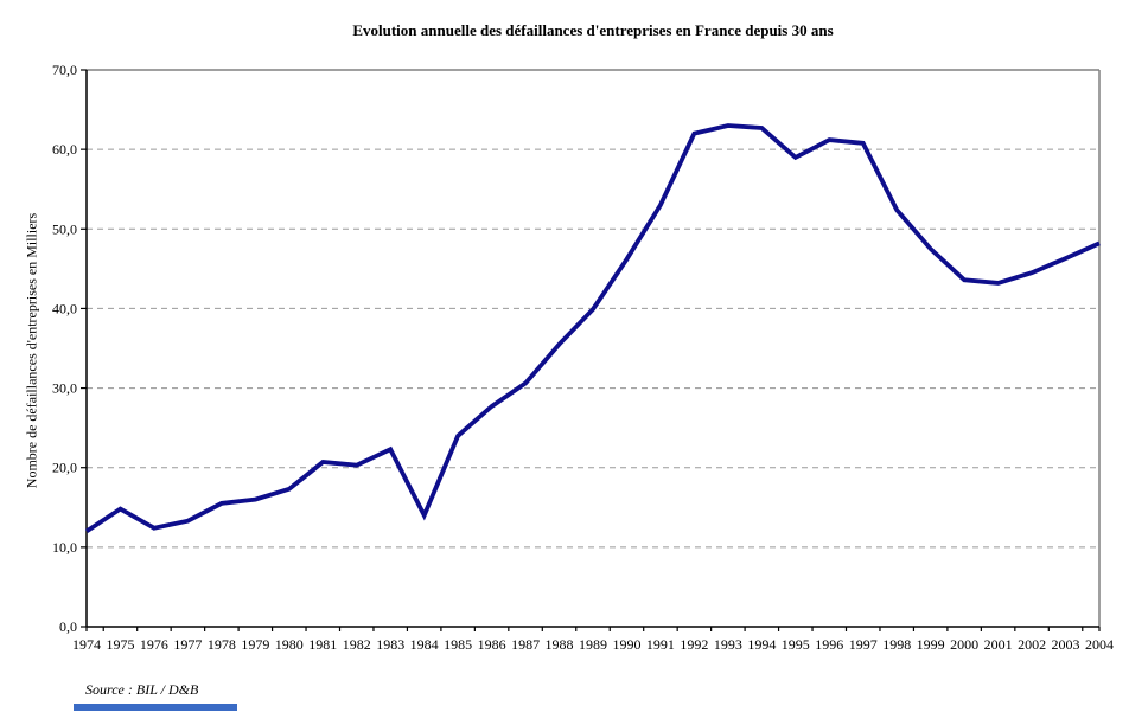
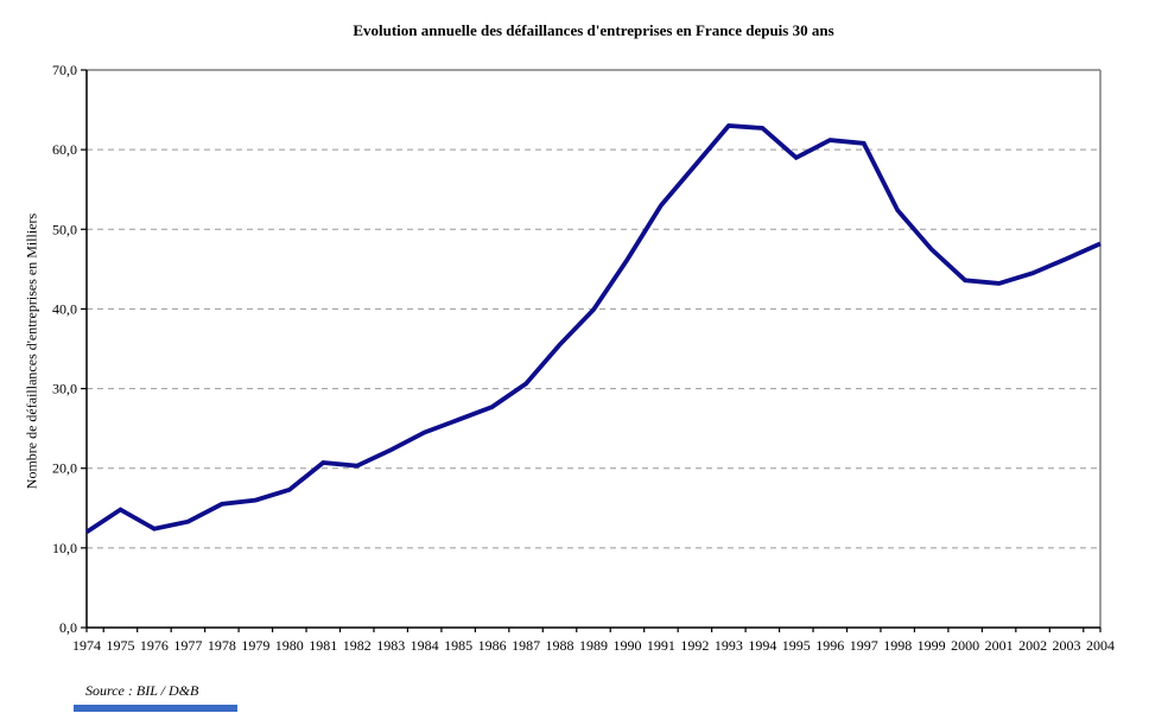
1984: 14 -> 24
1985: 24 -> 26
1992: 62 -> 58
